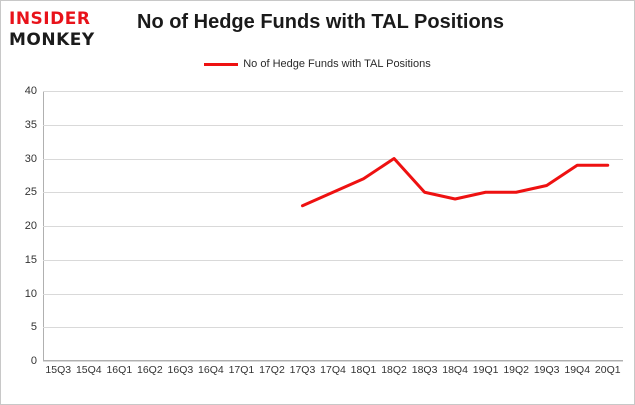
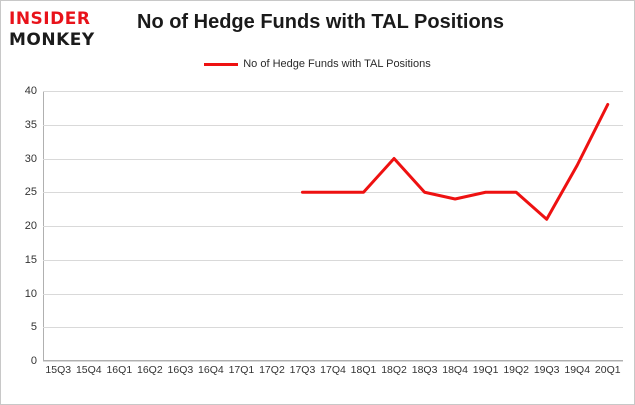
17Q3: 23 -> 25
18Q1: 27 -> 25
19Q3: 26 -> 21
20Q1: 29 -> 38
